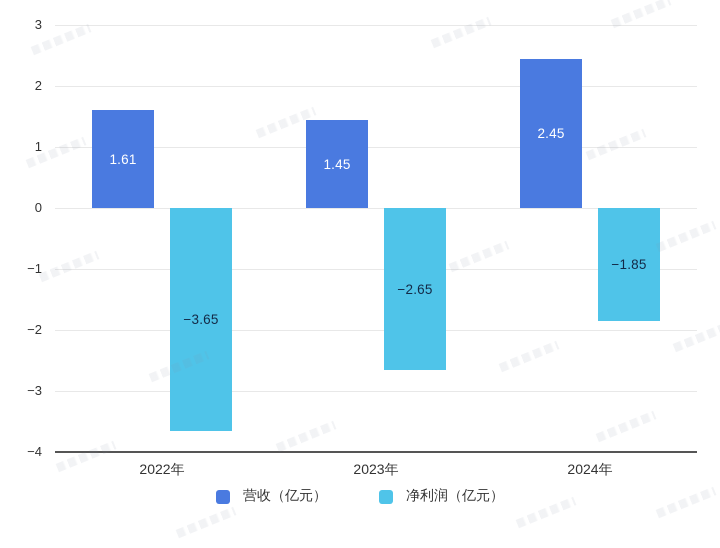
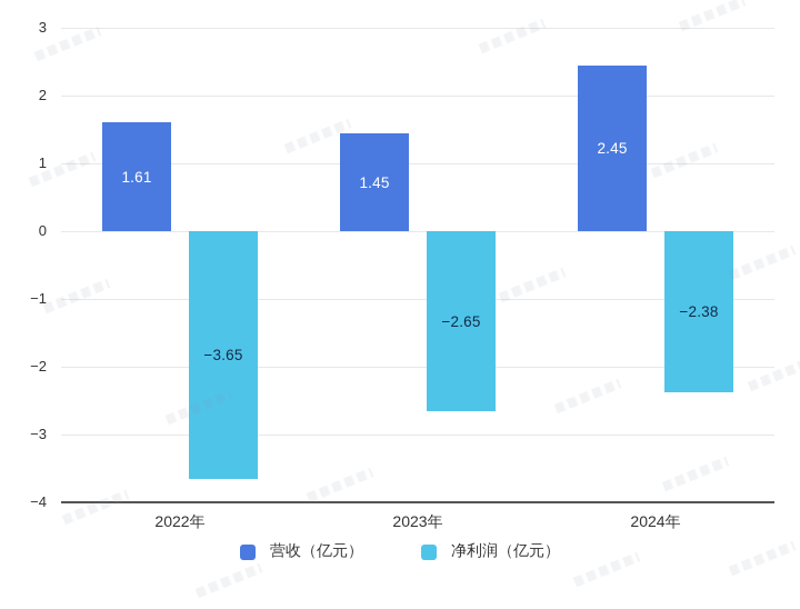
净利润（亿元）/2024年: −1.85 -> −2.38
